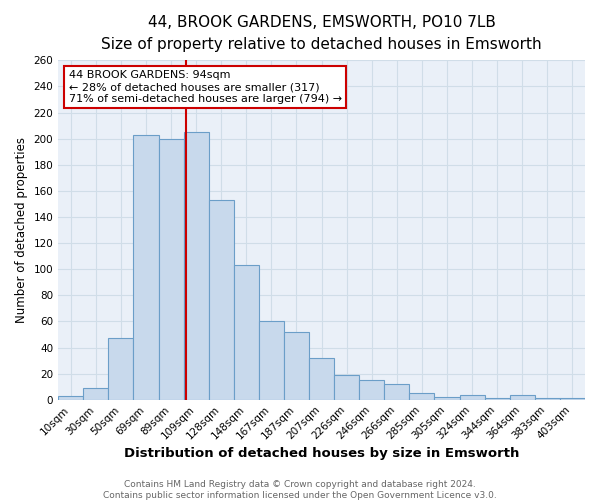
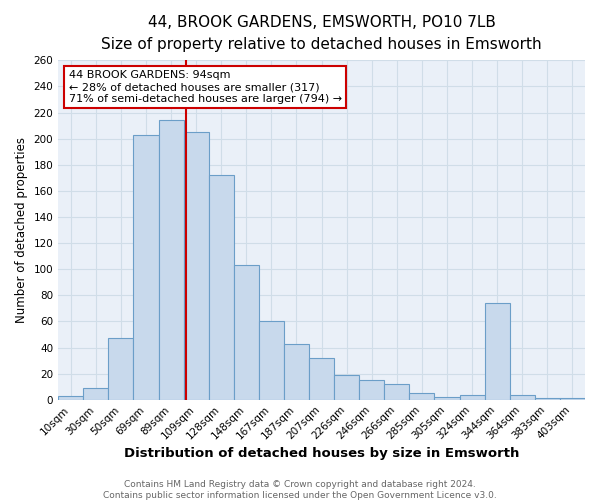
89sqm: 200 -> 214
128sqm: 153 -> 172
187sqm: 52 -> 43
344sqm: 1 -> 74
